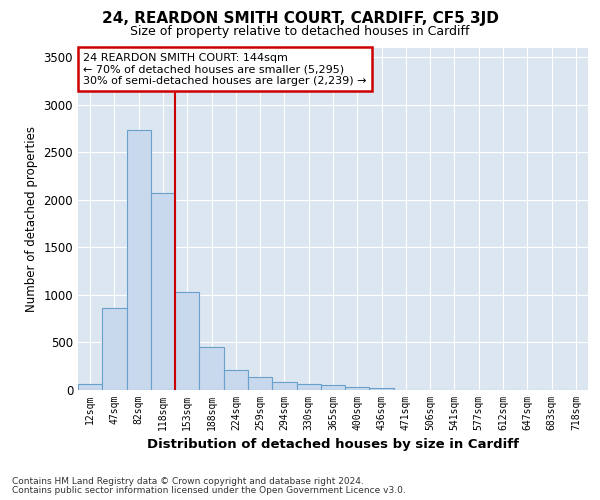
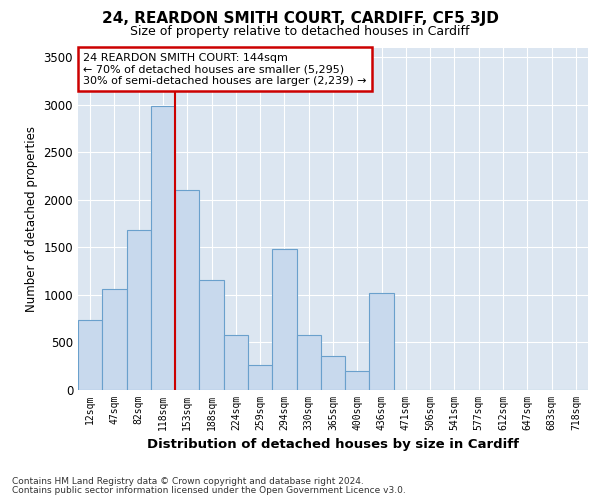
12sqm: 60 -> 740
47sqm: 860 -> 1060
82sqm: 2730 -> 1680
118sqm: 2070 -> 2980
153sqm: 1030 -> 2100
188sqm: 450 -> 1160
224sqm: 200 -> 580
259sqm: 140 -> 260
294sqm: 80 -> 1480
330sqm: 60 -> 580
365sqm: 60 -> 360
400sqm: 40 -> 200
436sqm: 20 -> 1020
